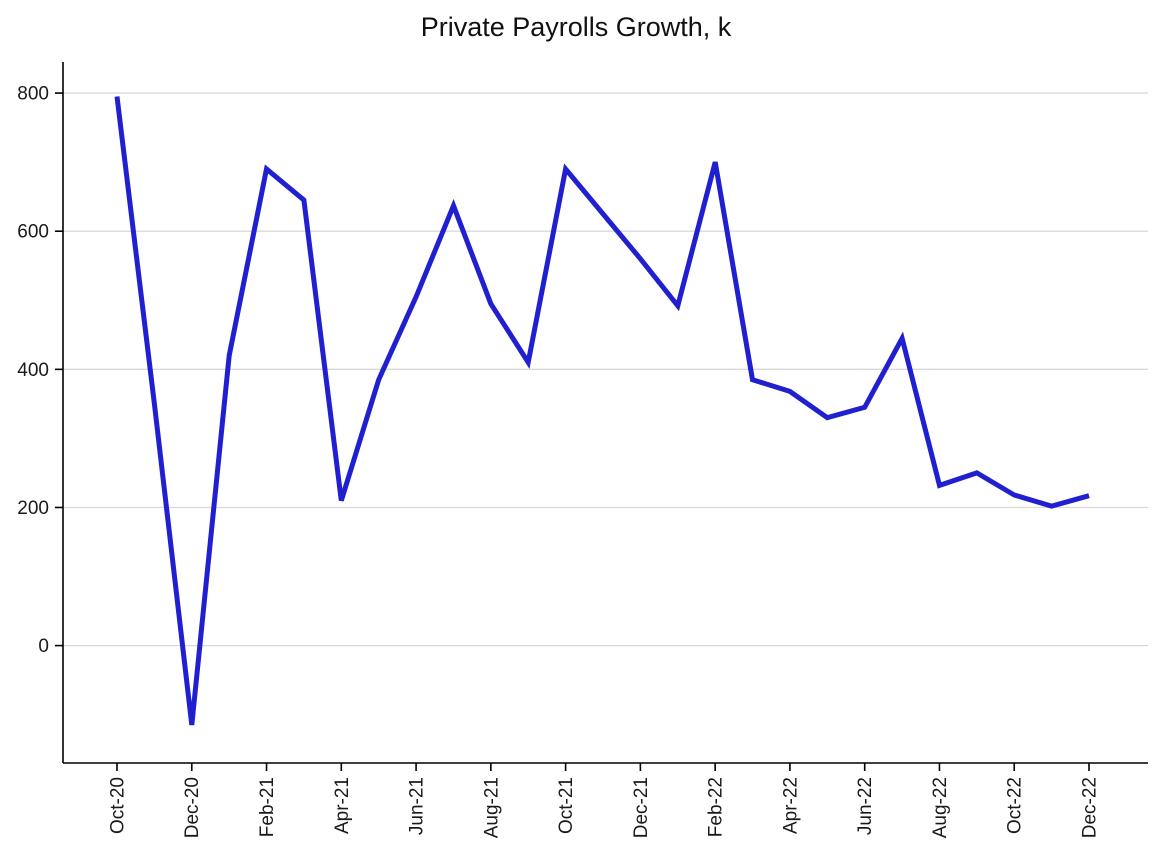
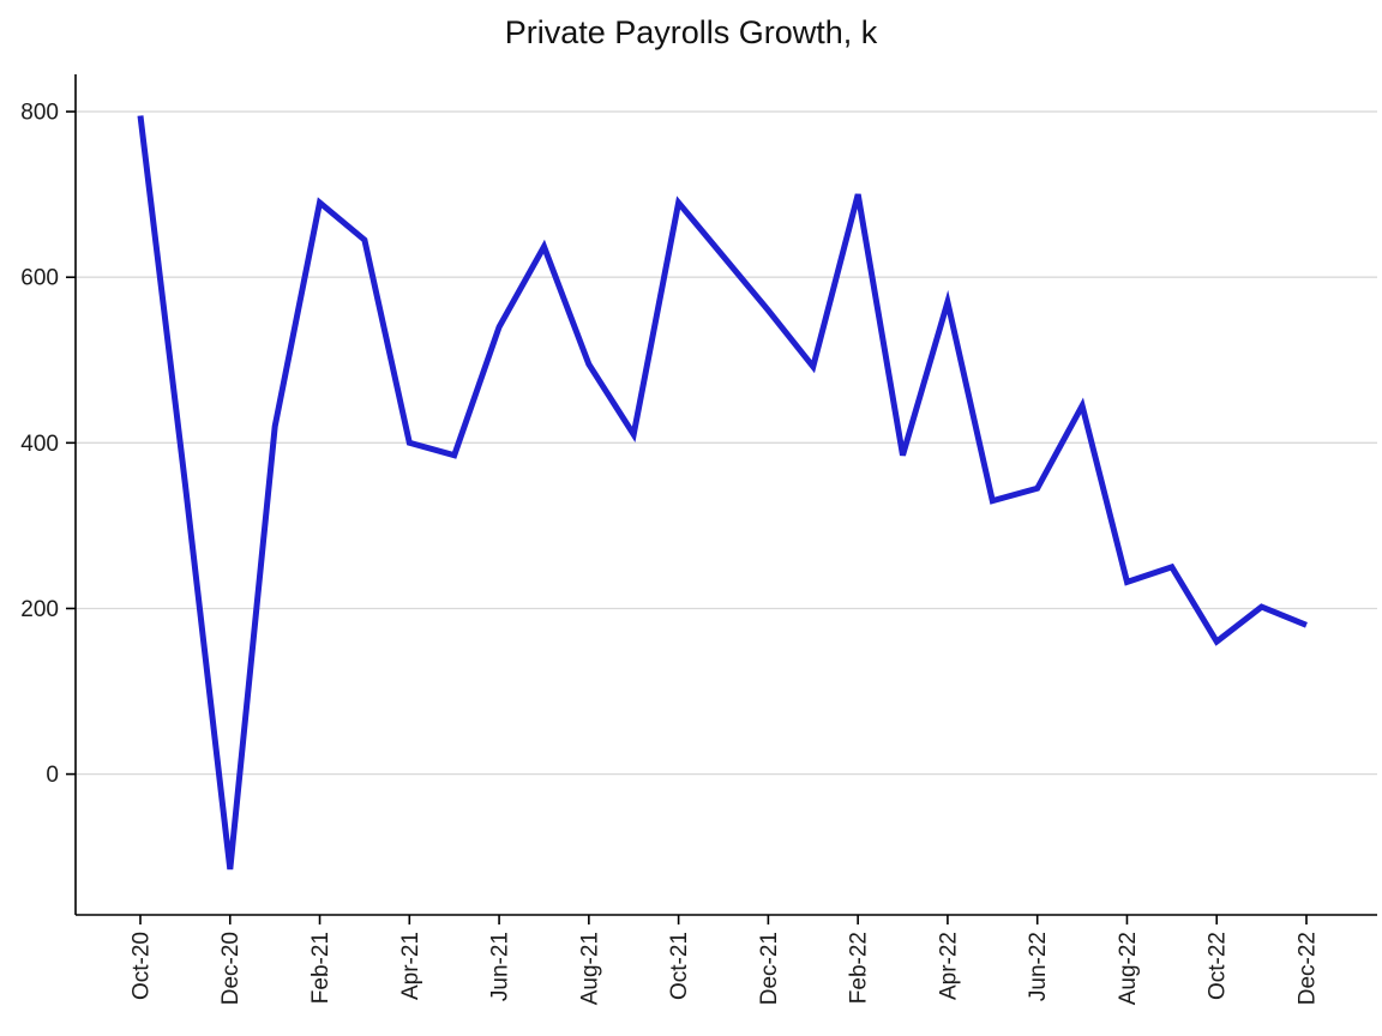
Apr-21: 210 -> 400
Jun-21: 500 -> 540
Apr-22: 370 -> 570
Oct-22: 220 -> 160
Dec-22: 220 -> 180
